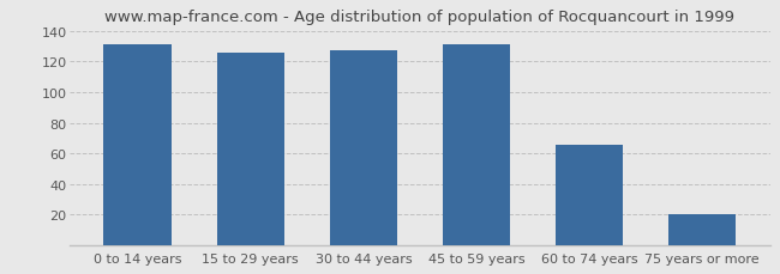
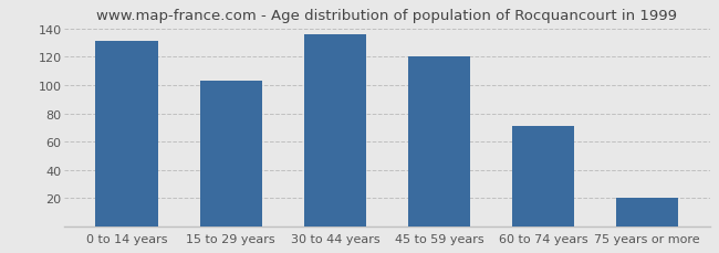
15 to 29 years: 126 -> 103
30 to 44 years: 127 -> 136
45 to 59 years: 131 -> 120
60 to 74 years: 66 -> 71
